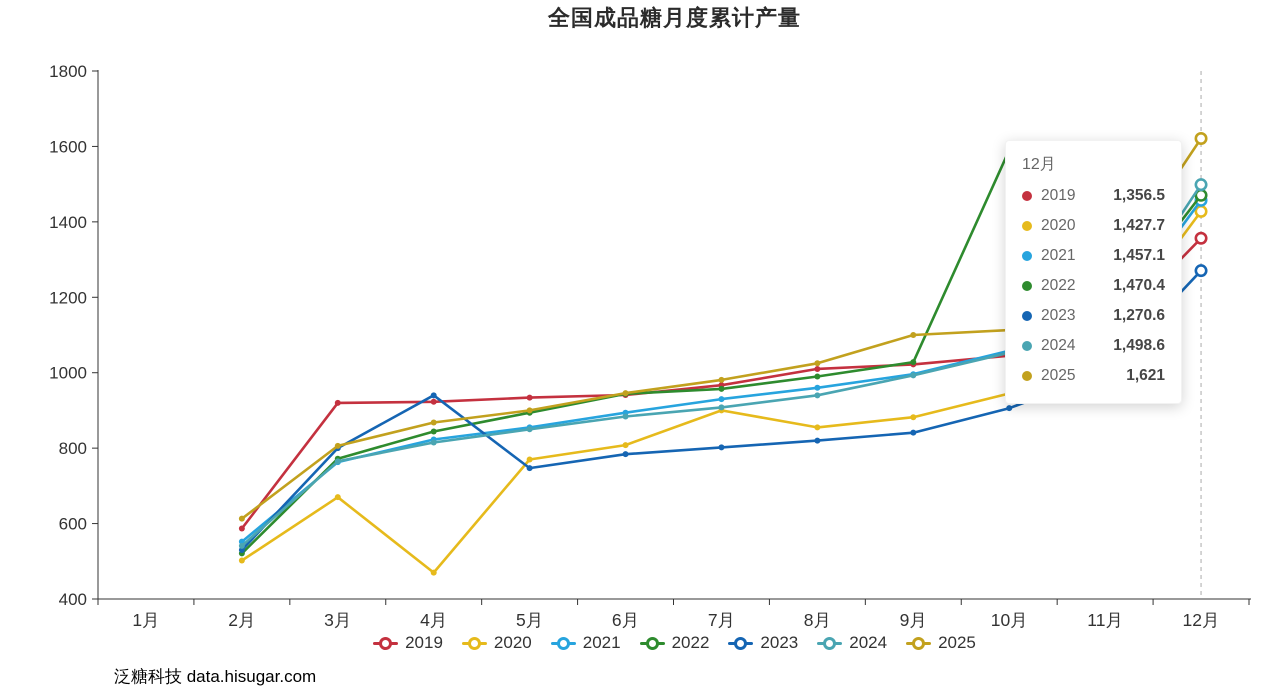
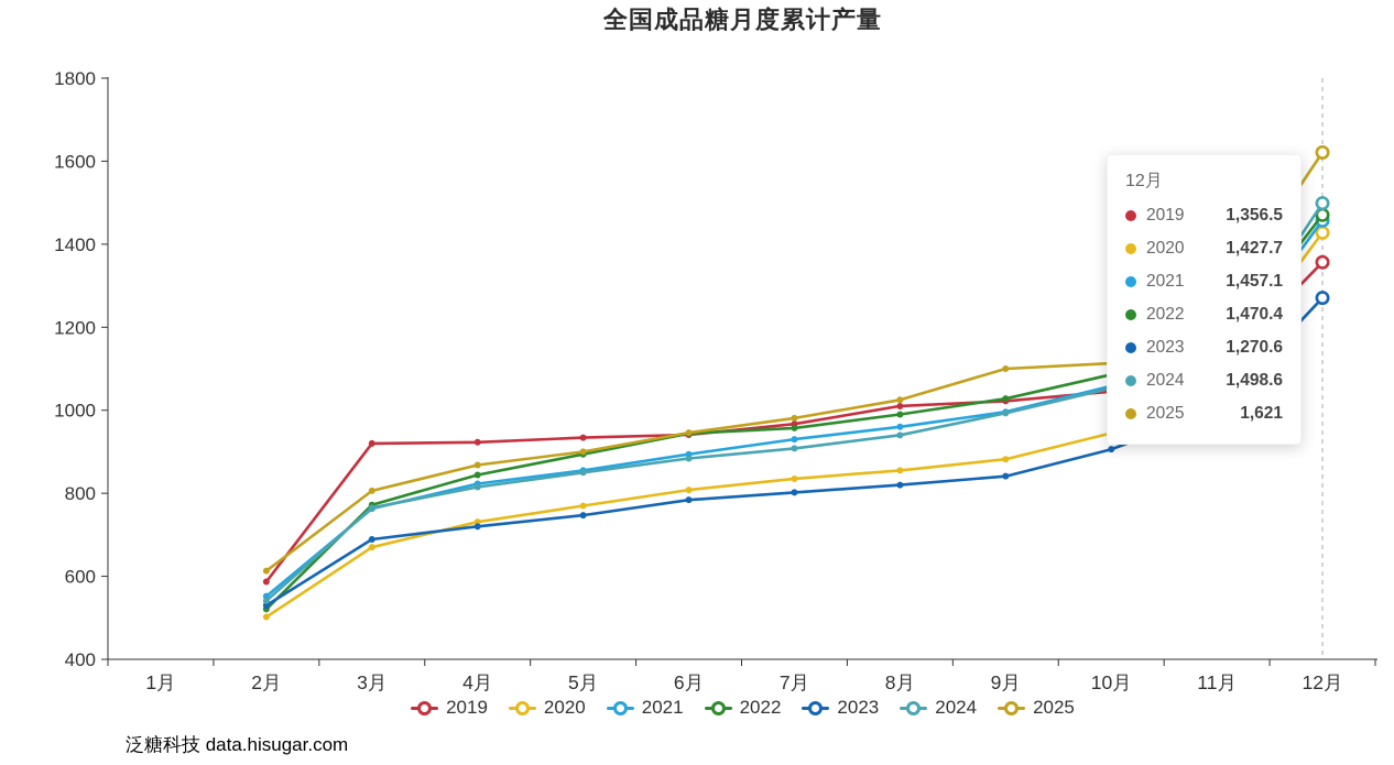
2023/3月: 800 -> 690
2020/4月: 470 -> 730
2023/4月: 940 -> 720
2020/7月: 900 -> 840
2022/10月: 1590 -> 1090
